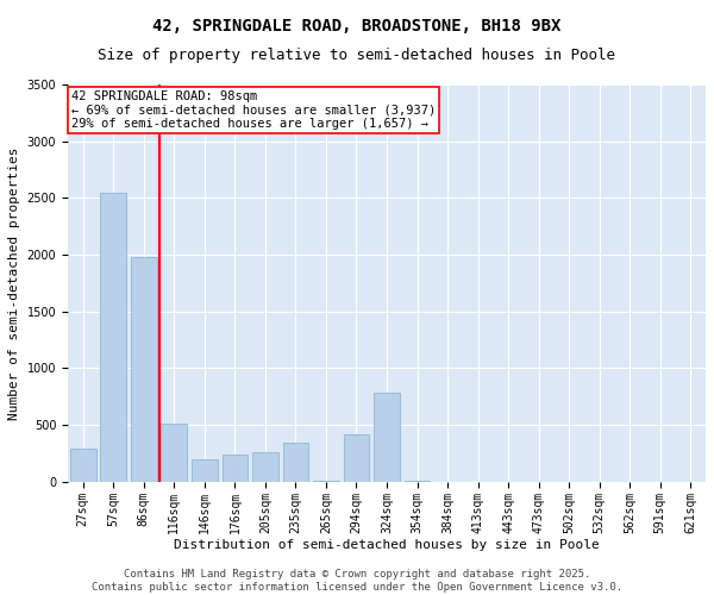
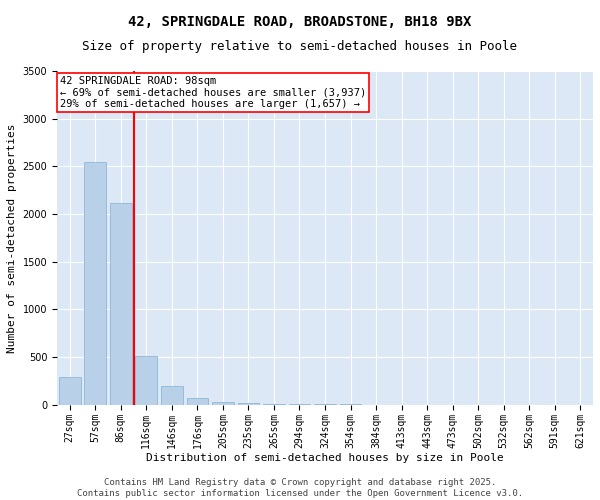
86sqm: 1980 -> 2120
176sqm: 240 -> 70
205sqm: 260 -> 30
235sqm: 340 -> 20
294sqm: 420 -> 0
324sqm: 780 -> 0
